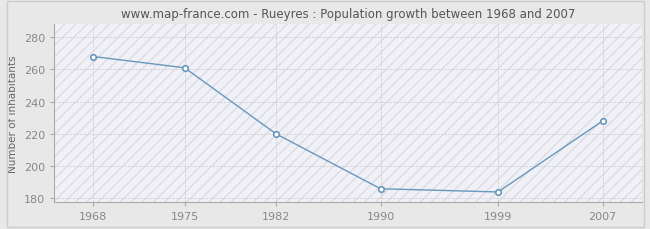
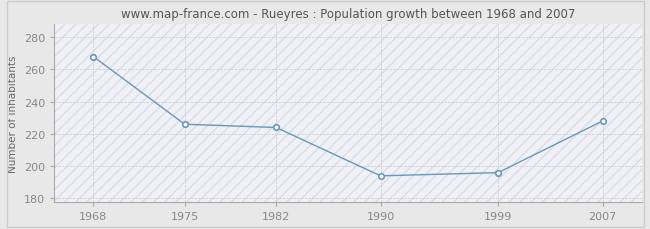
1975: 261 -> 226
1982: 220 -> 224
1990: 186 -> 194
1999: 184 -> 196
